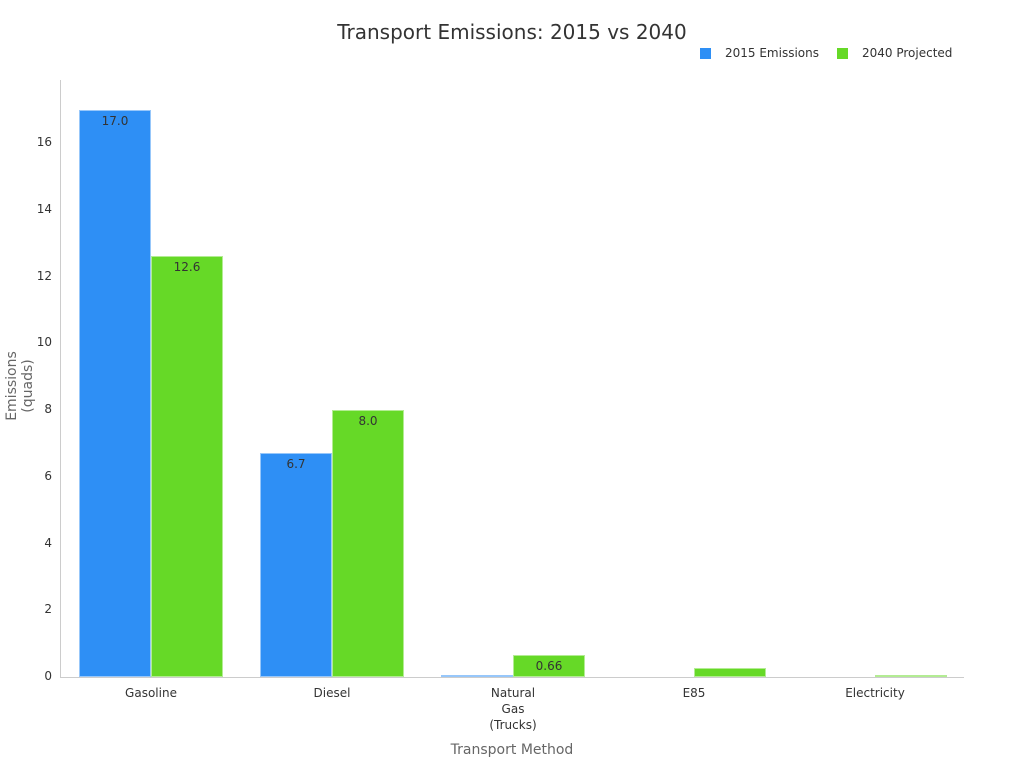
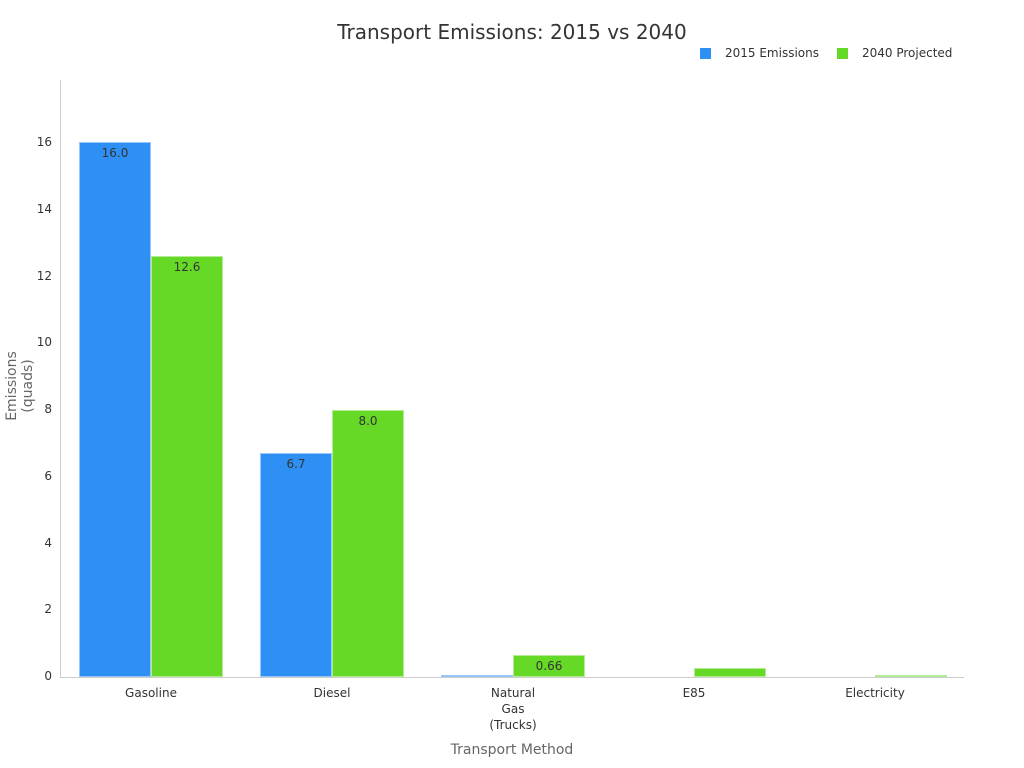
2015 Emissions/Gasoline: 17.0 -> 16.0
